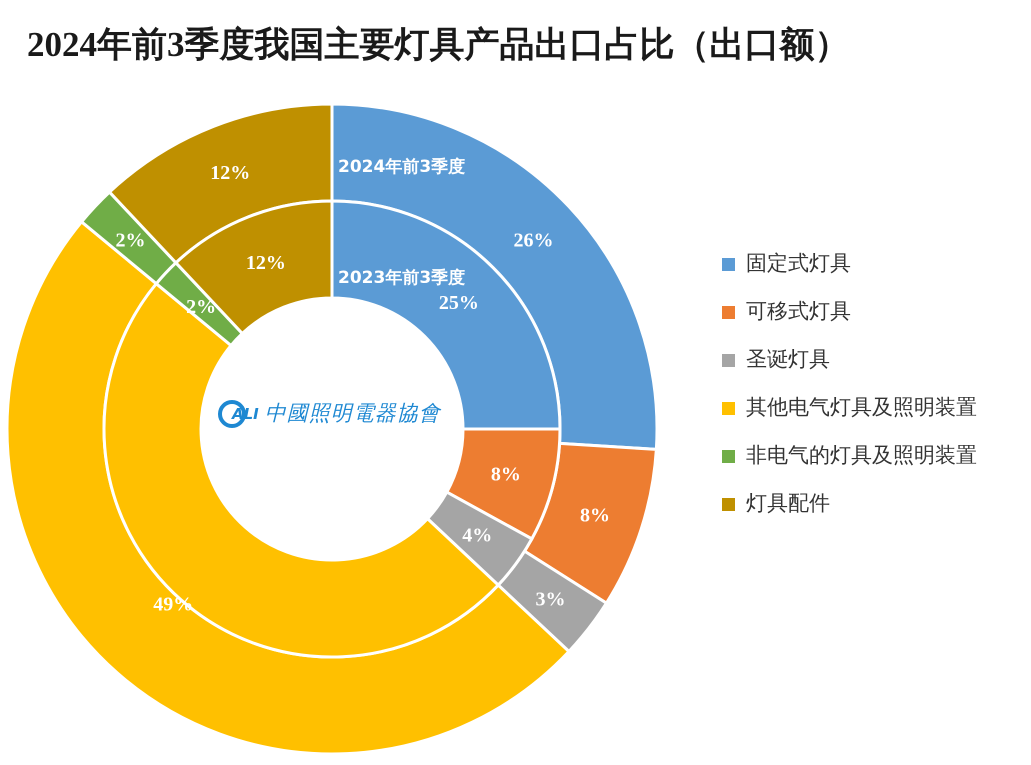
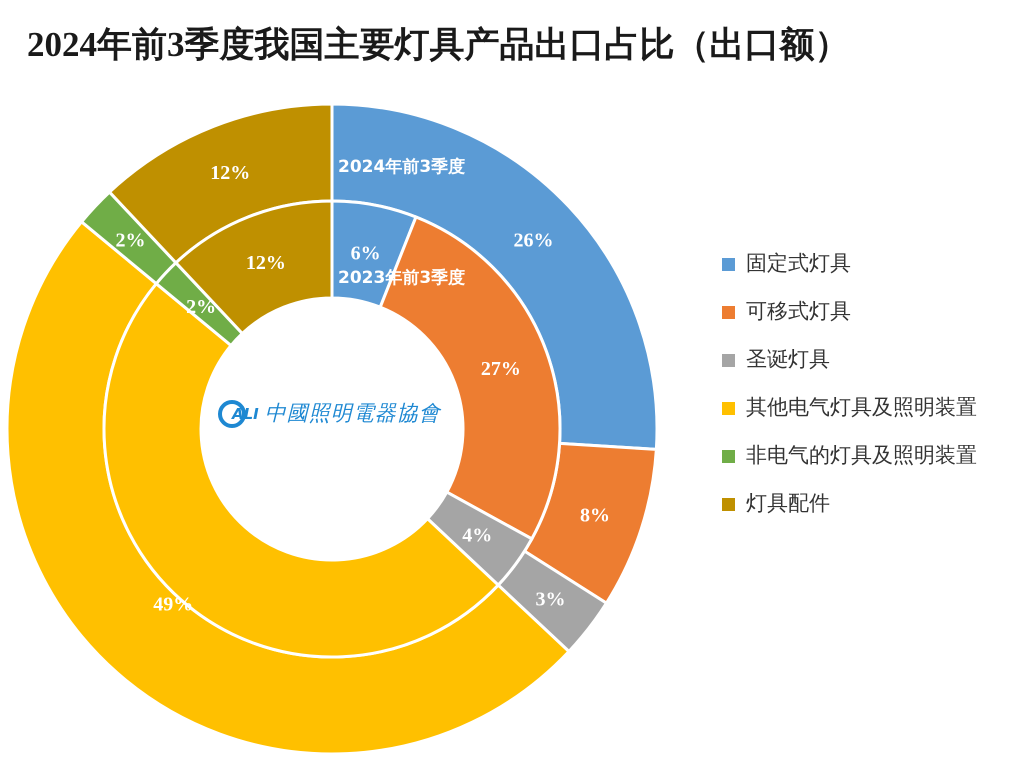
2023年前3季度/固定式灯具: 25% -> 6%
2023年前3季度/可移式灯具: 8% -> 27%
